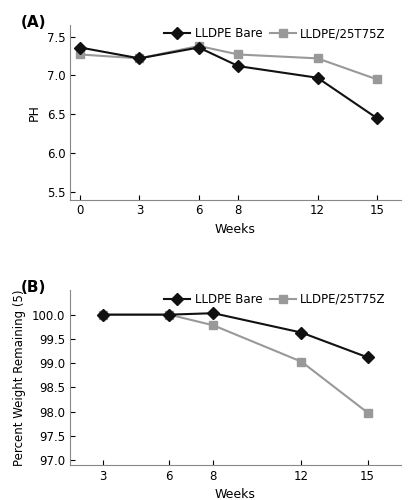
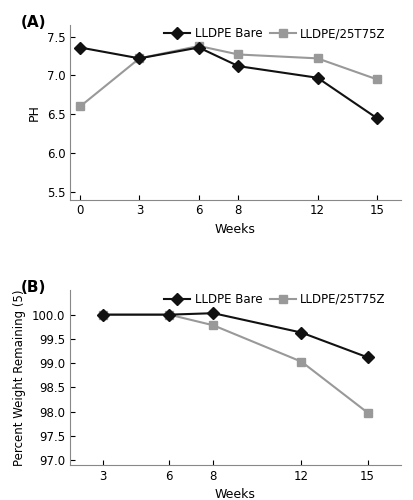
LLDPE/25T75Z/0: 7.27 -> 6.60
